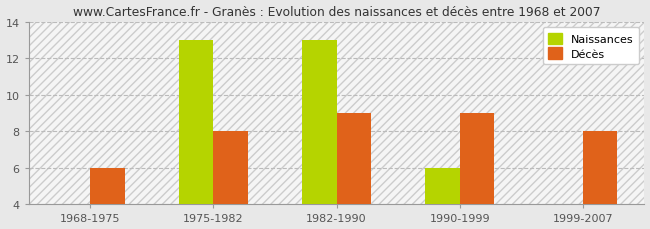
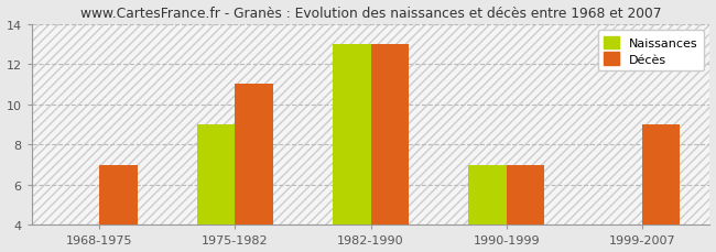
Décès/1968-1975: 6 -> 7
Naissances/1975-1982: 13 -> 9
Décès/1975-1982: 8 -> 11
Décès/1982-1990: 9 -> 13
Naissances/1990-1999: 6 -> 7
Décès/1990-1999: 9 -> 7
Décès/1999-2007: 8 -> 9
